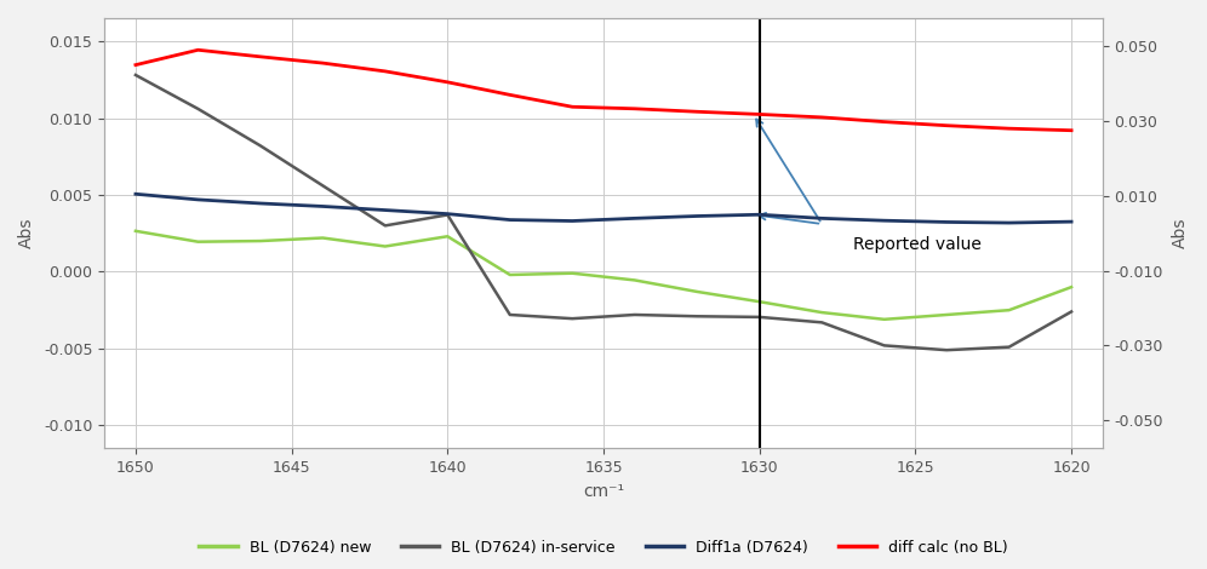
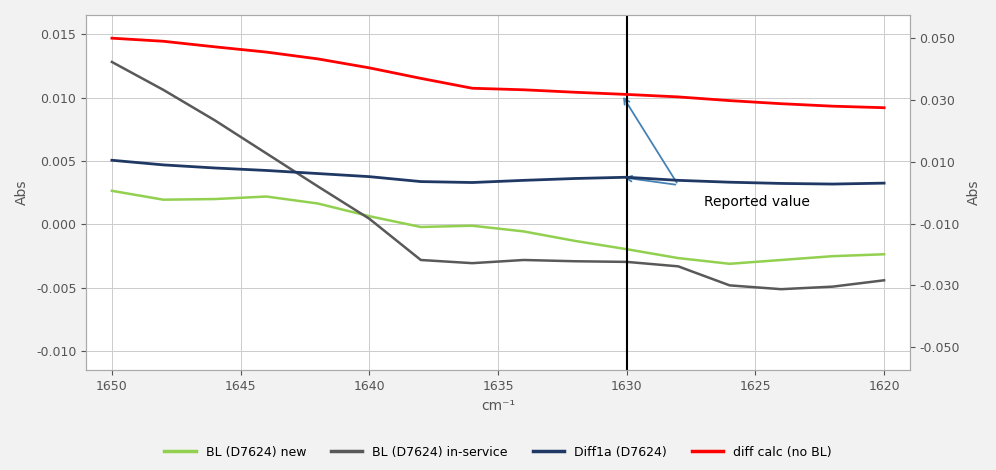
diff calc (no BL)/1650: 0.0450 -> 0.0500
BL (D7624) new/1640: 0.0023 -> 0.0006
BL (D7624) in-service/1640: 0.0037 -> 0.0004
BL (D7624) new/1620: -0.0010 -> -0.0024
BL (D7624) in-service/1620: -0.0026 -> -0.0044
